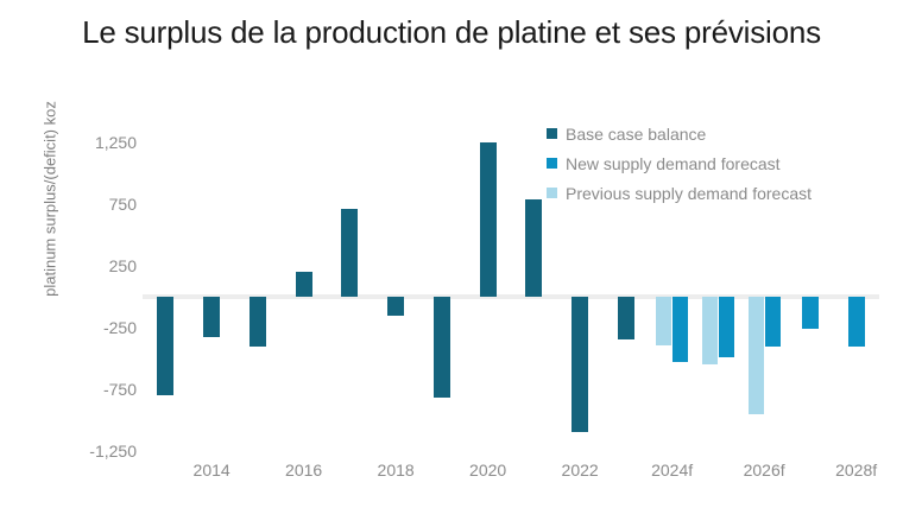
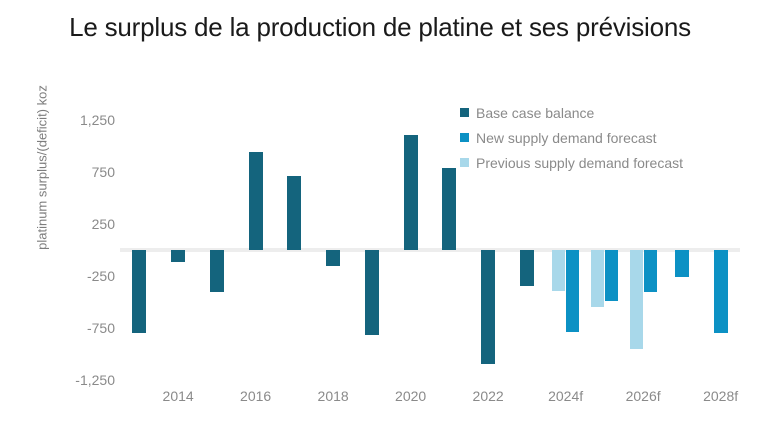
Base case balance/2014: -330 -> -120
Base case balance/2016: 200 -> 940
Base case balance/2020: 1250 -> 1110
New supply demand forecast/2024f: -530 -> -790
New supply demand forecast/2028f: -400 -> -800
